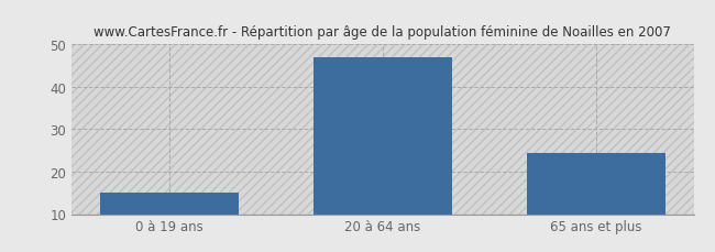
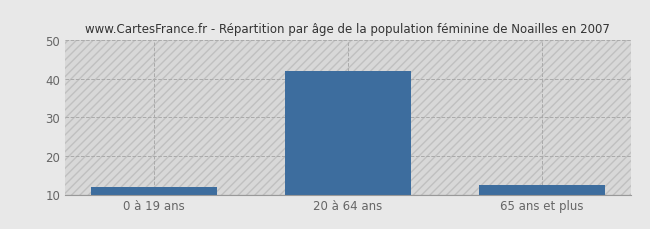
0 à 19 ans: 15.0 -> 12.0
20 à 64 ans: 47.0 -> 42.0
65 ans et plus: 24.5 -> 12.5
